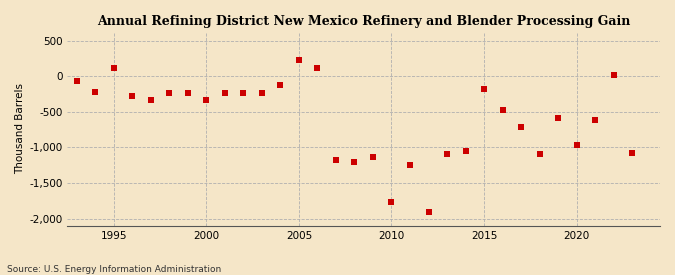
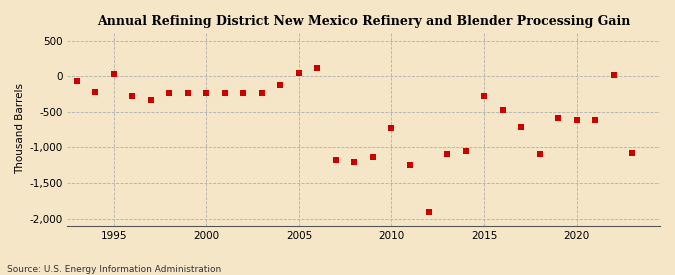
1995: 120 -> 30
2000: -340 -> -230
2005: 220 -> 40
2010: -1,760 -> -730
2015: -180 -> -280
2020: -960 -> -620
